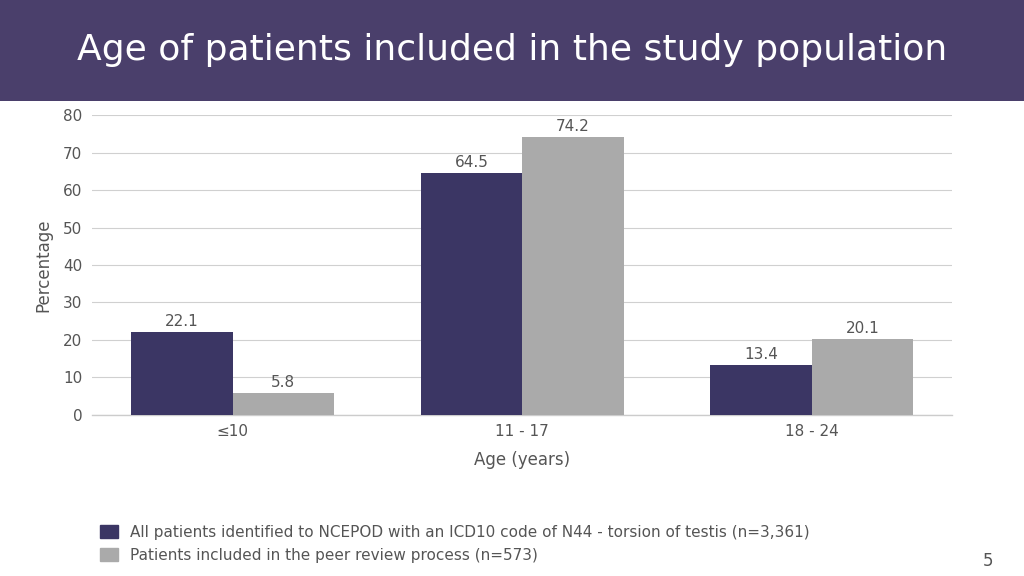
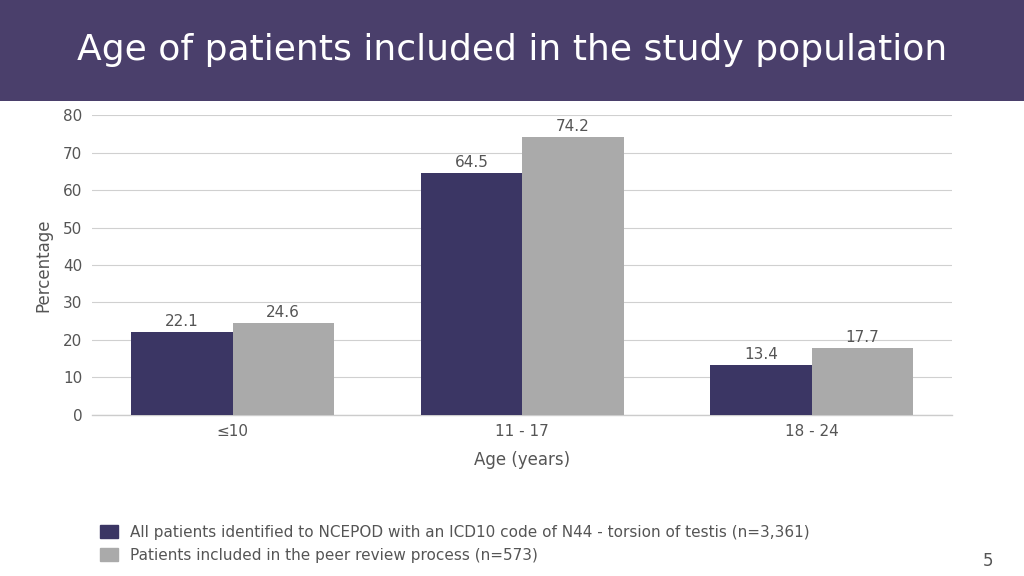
Patients included in the peer review process (n=573)/≤10: 5.8 -> 24.6
Patients included in the peer review process (n=573)/18 - 24: 20.1 -> 17.7
